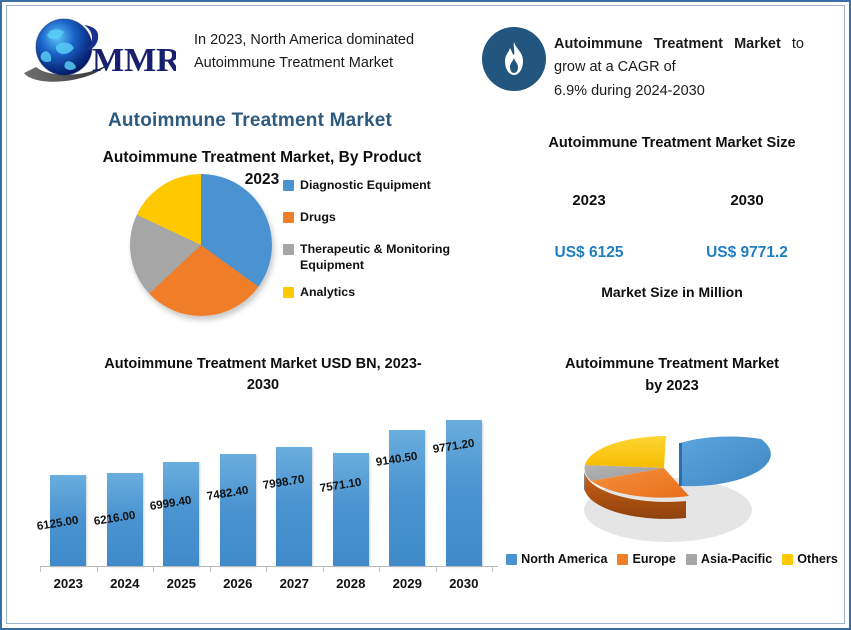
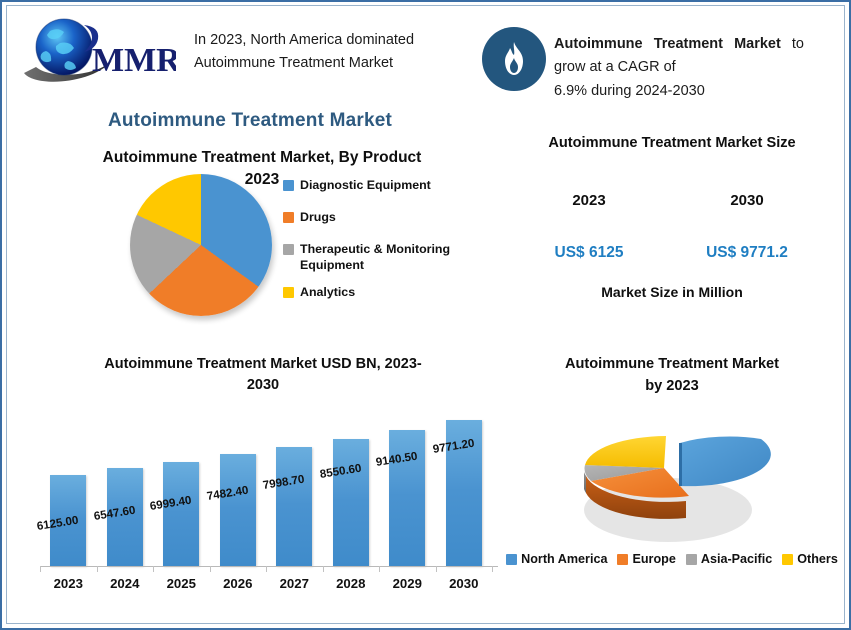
Autoimmune Treatment Market USD BN, 2023-2030/2024: 6216.00 -> 6547.60
Autoimmune Treatment Market USD BN, 2023-2030/2028: 7571.10 -> 8550.60
